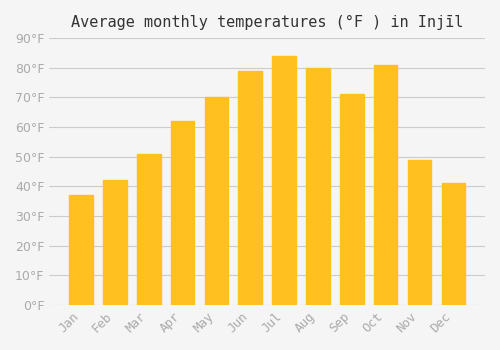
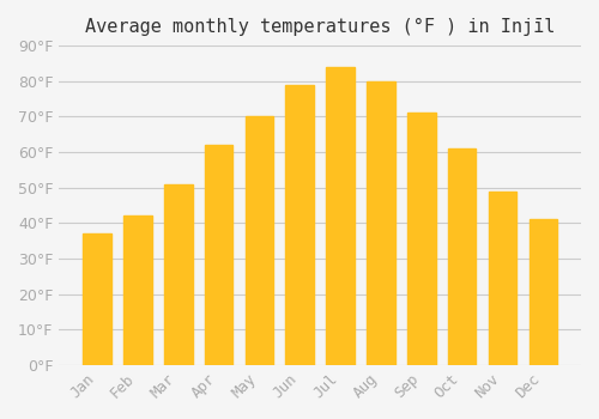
Oct: 81°F -> 61°F
